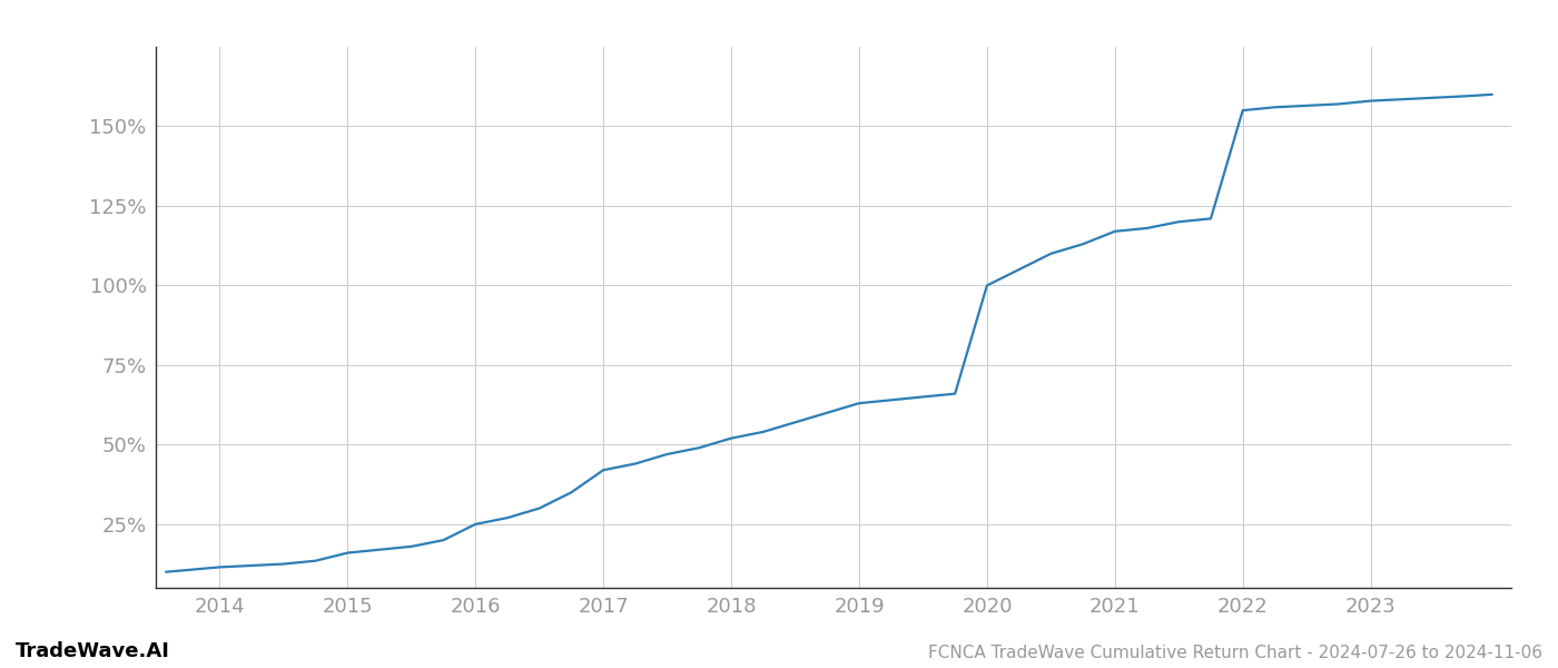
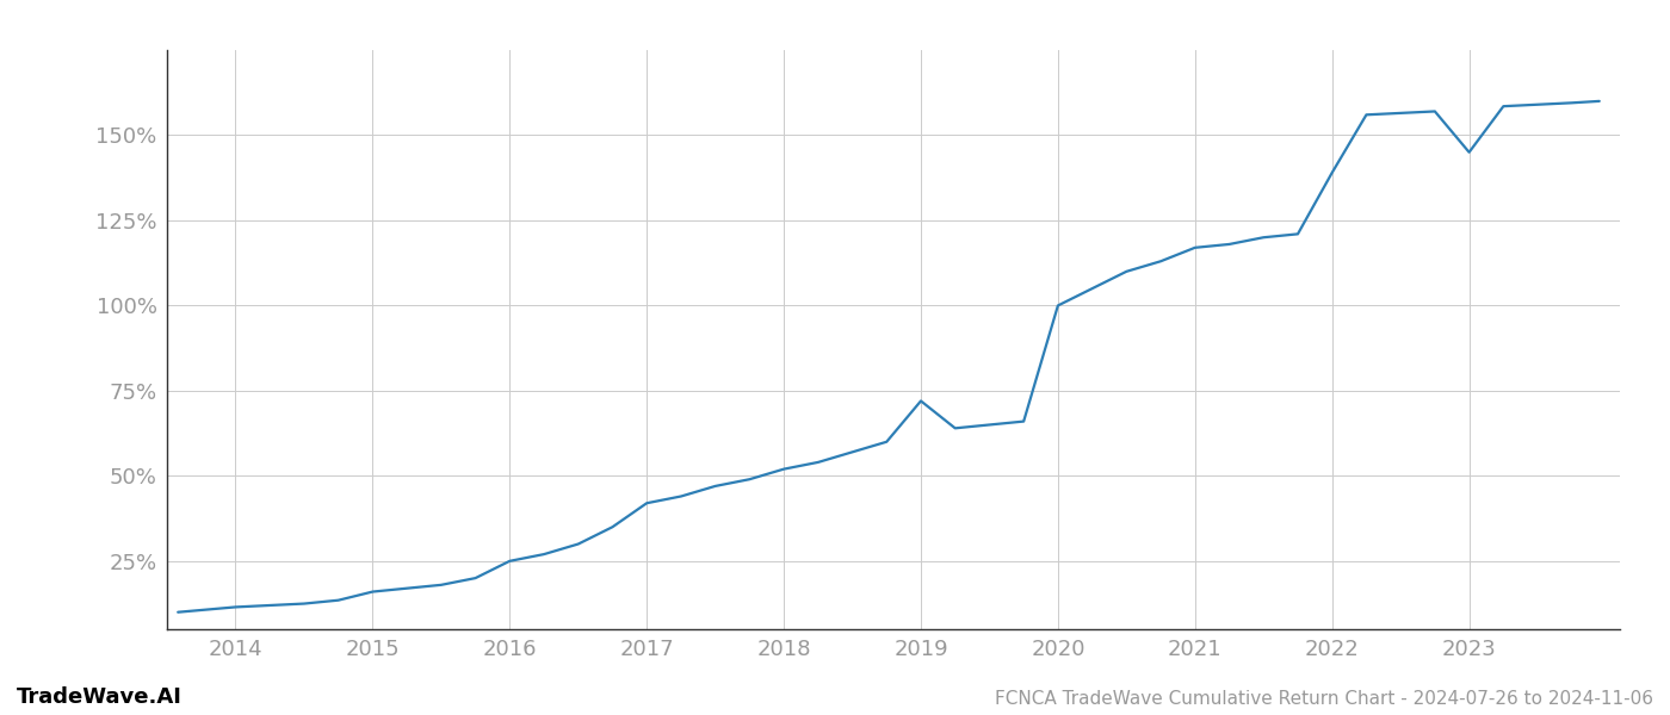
2019: 63.0% -> 72.0%
2022: 155.0% -> 139.0%
2023: 158.0% -> 145.0%
